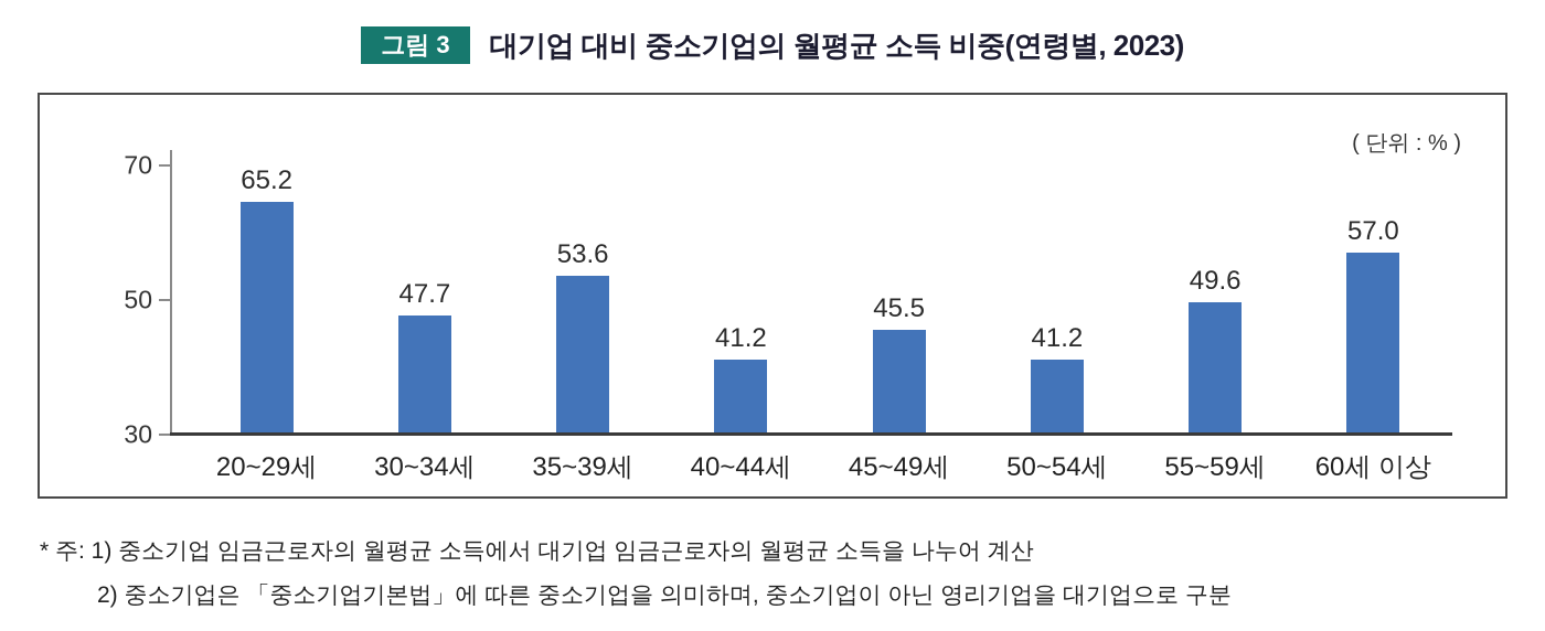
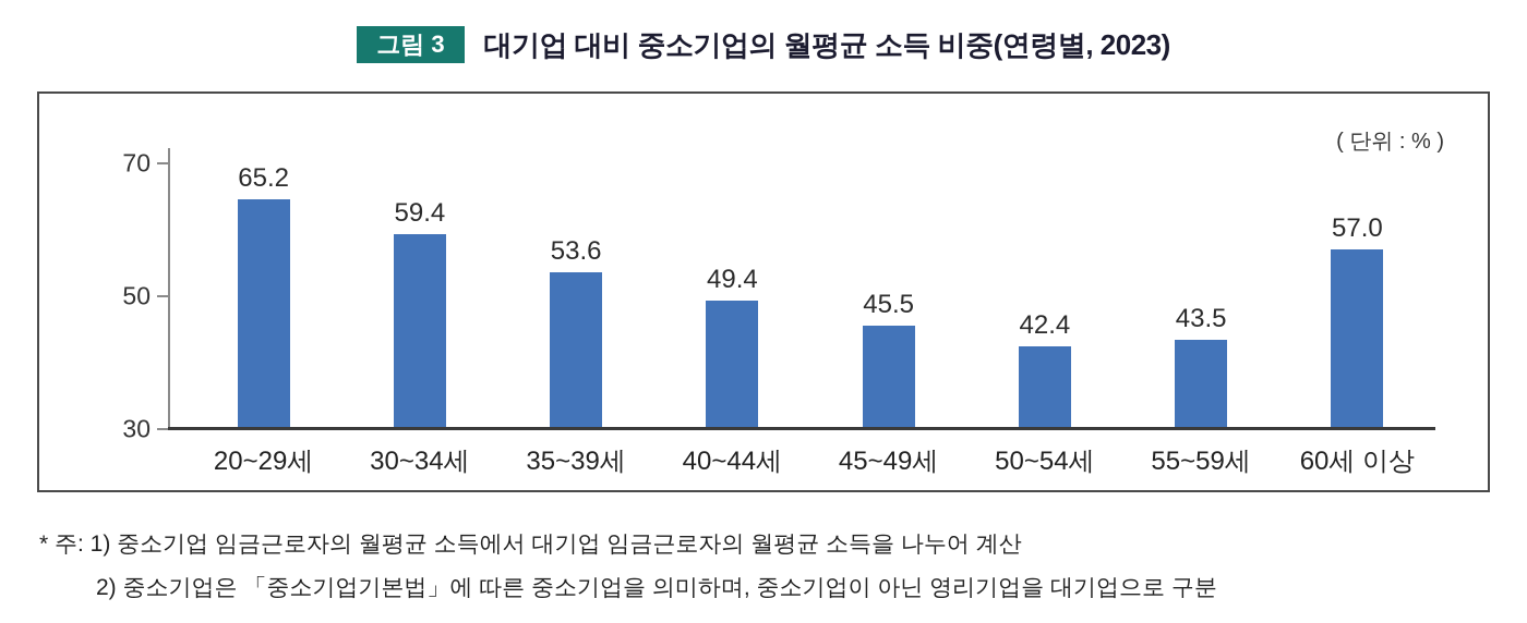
30~34세: 47.7 -> 59.4
40~44세: 41.2 -> 49.4
50~54세: 41.2 -> 42.4
55~59세: 49.6 -> 43.5
